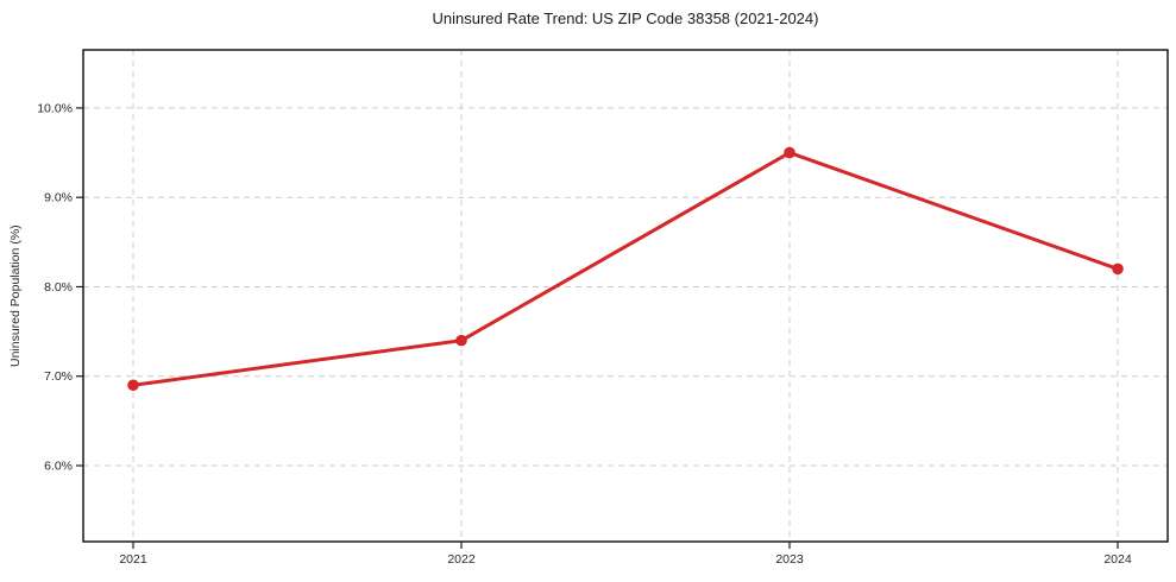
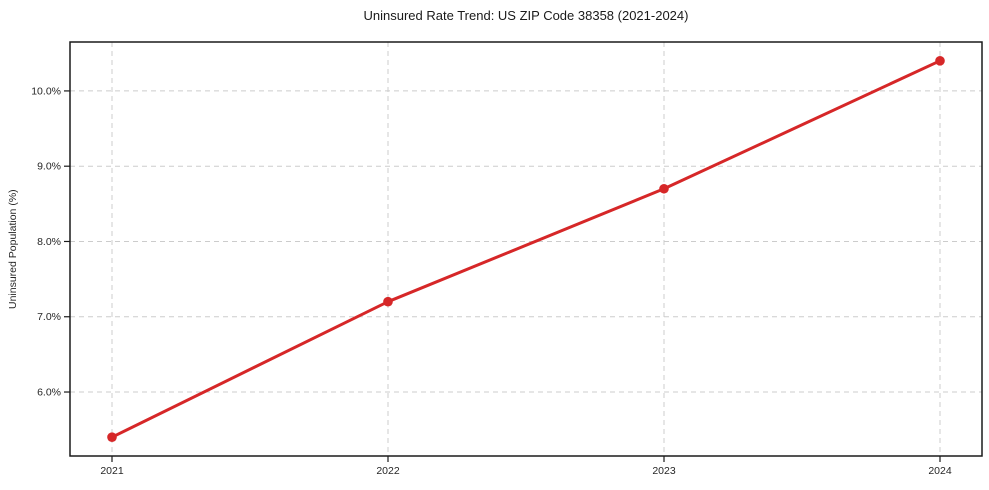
2021: 6.9% -> 5.4%
2022: 7.4% -> 7.2%
2023: 9.5% -> 8.7%
2024: 8.2% -> 10.4%
